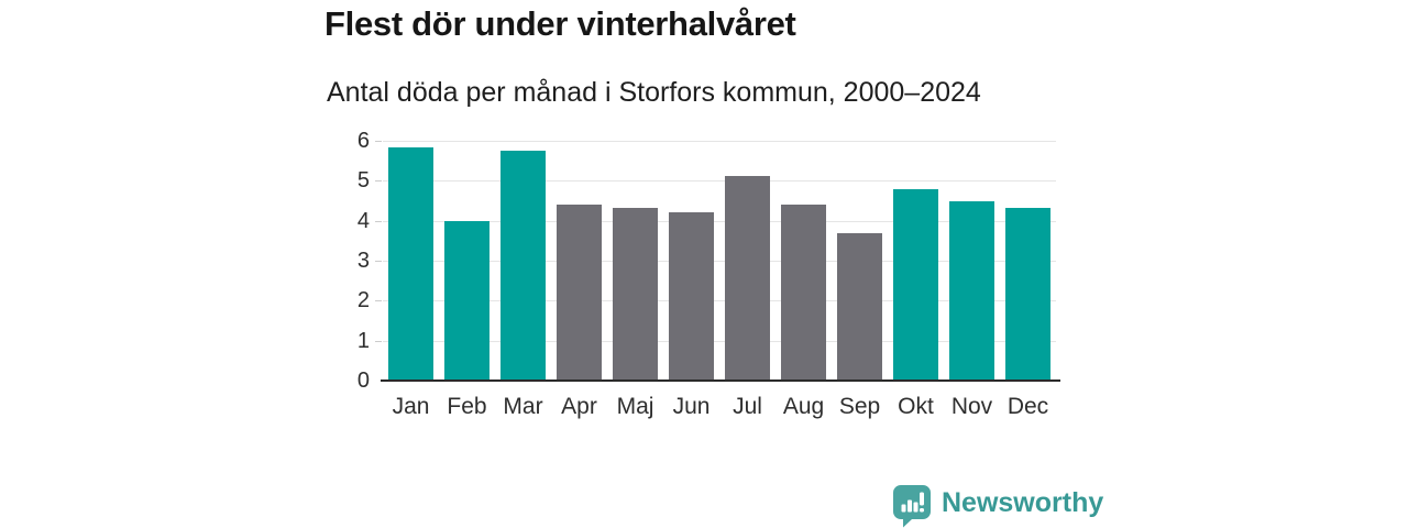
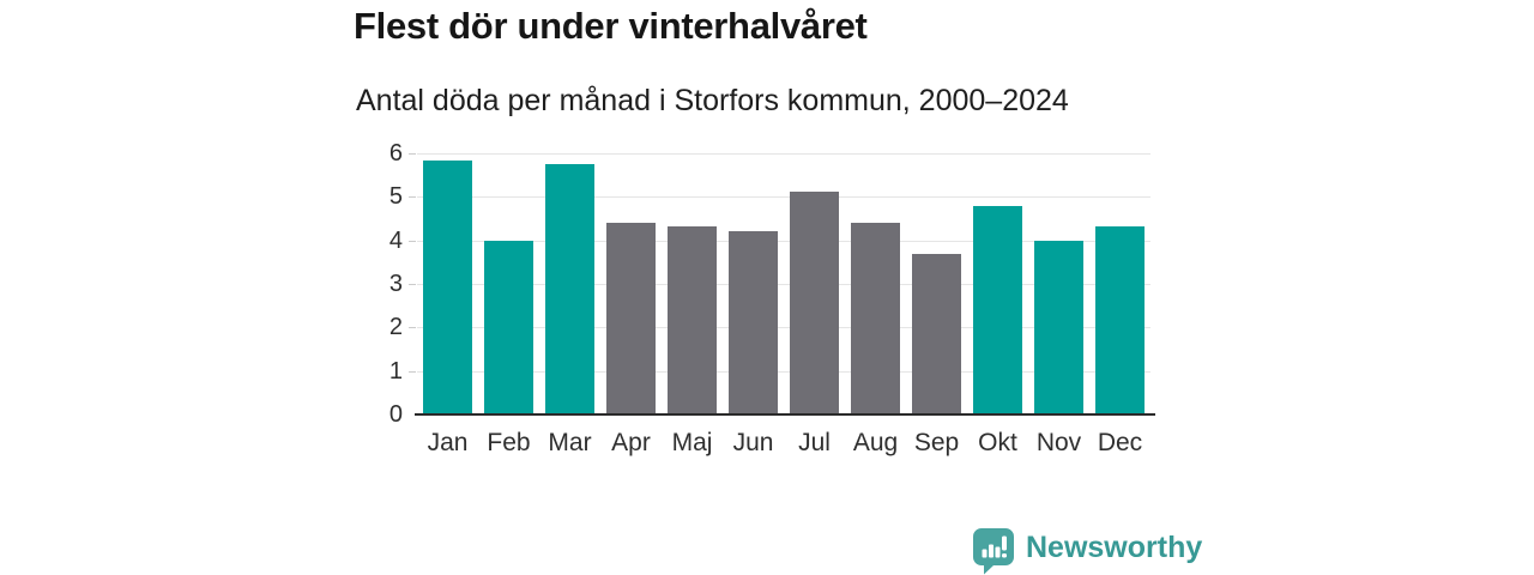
Nov: 4.5 -> 4.0
